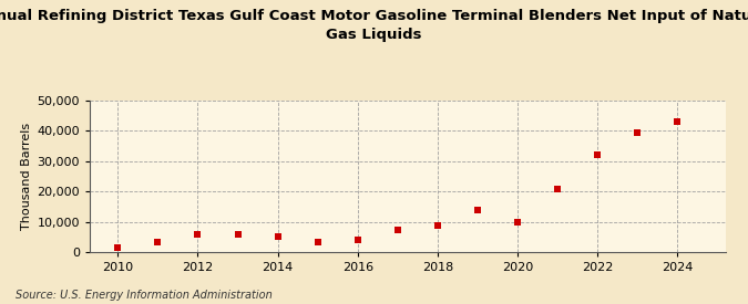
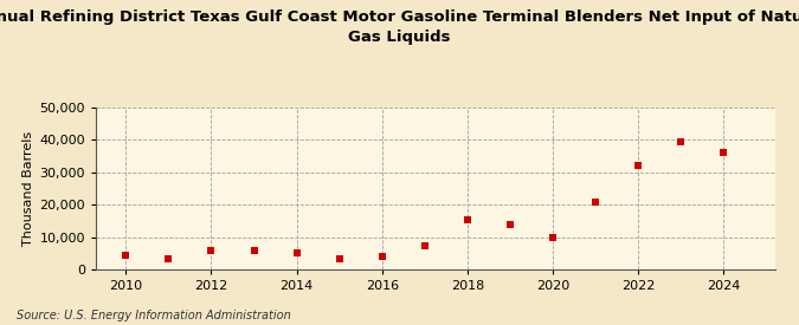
2010: 1,500 -> 4,500
2018: 9,000 -> 15,500
2024: 43,000 -> 36,000
